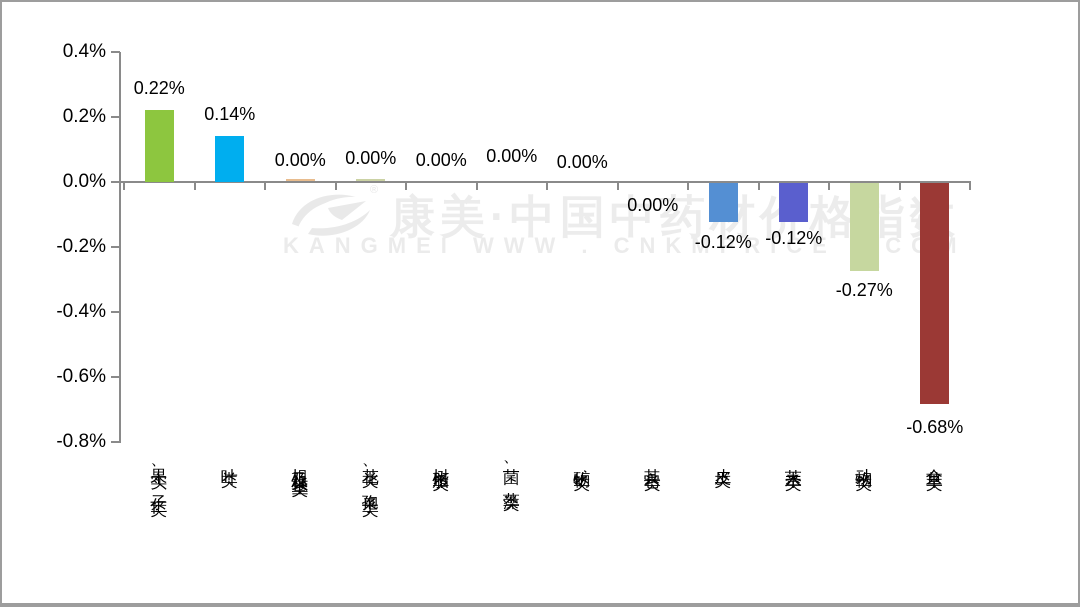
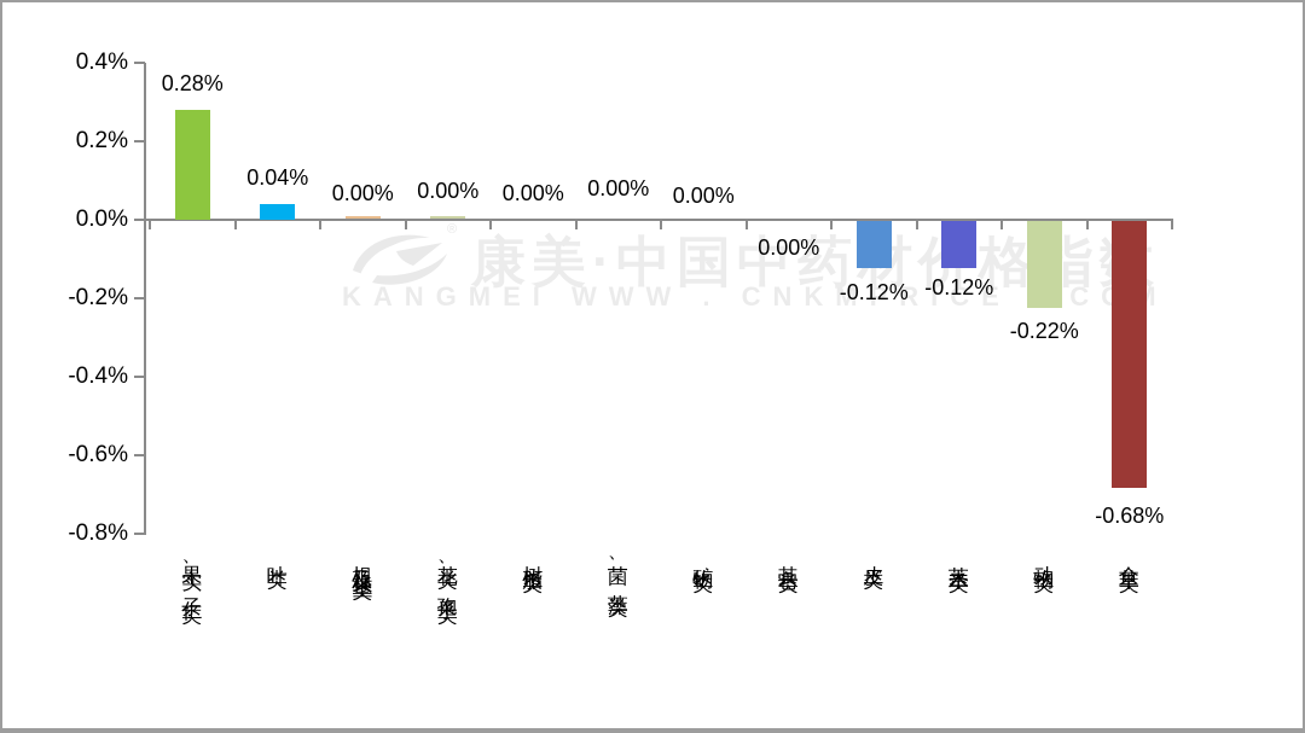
果实、子仁类: 0.22% -> 0.28%
叶类: 0.14% -> 0.04%
动物类: -0.27% -> -0.22%
